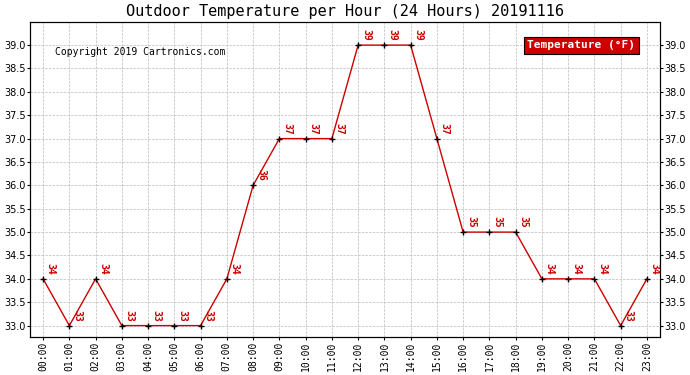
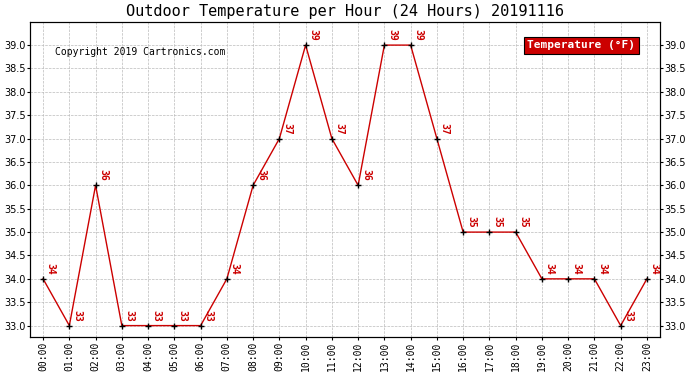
02:00: 34 -> 36
10:00: 37 -> 39
12:00: 39 -> 36
